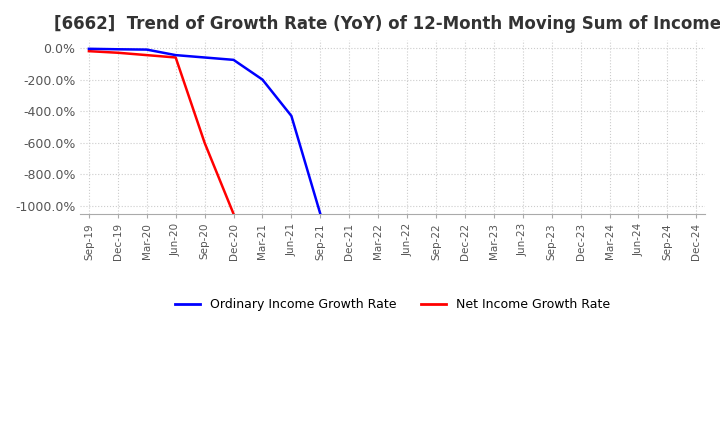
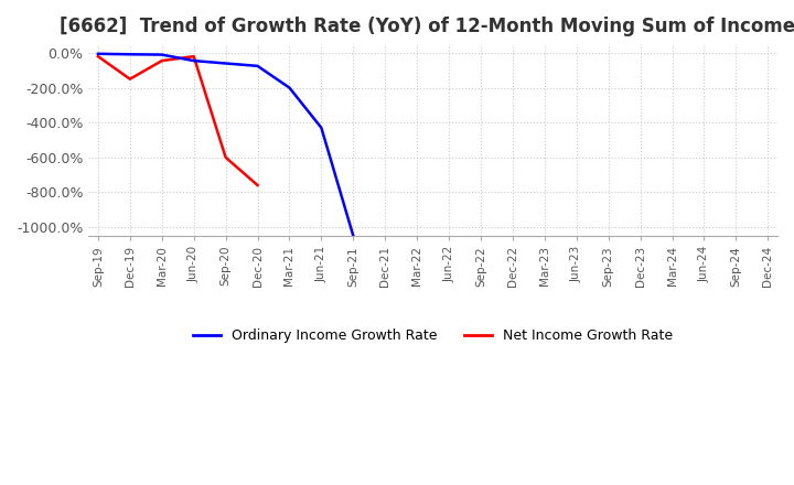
Net Income Growth Rate/Dec-19: -30% -> -150%
Net Income Growth Rate/Jun-20: -60% -> -20%
Net Income Growth Rate/Dec-20: -1050% -> -760%
